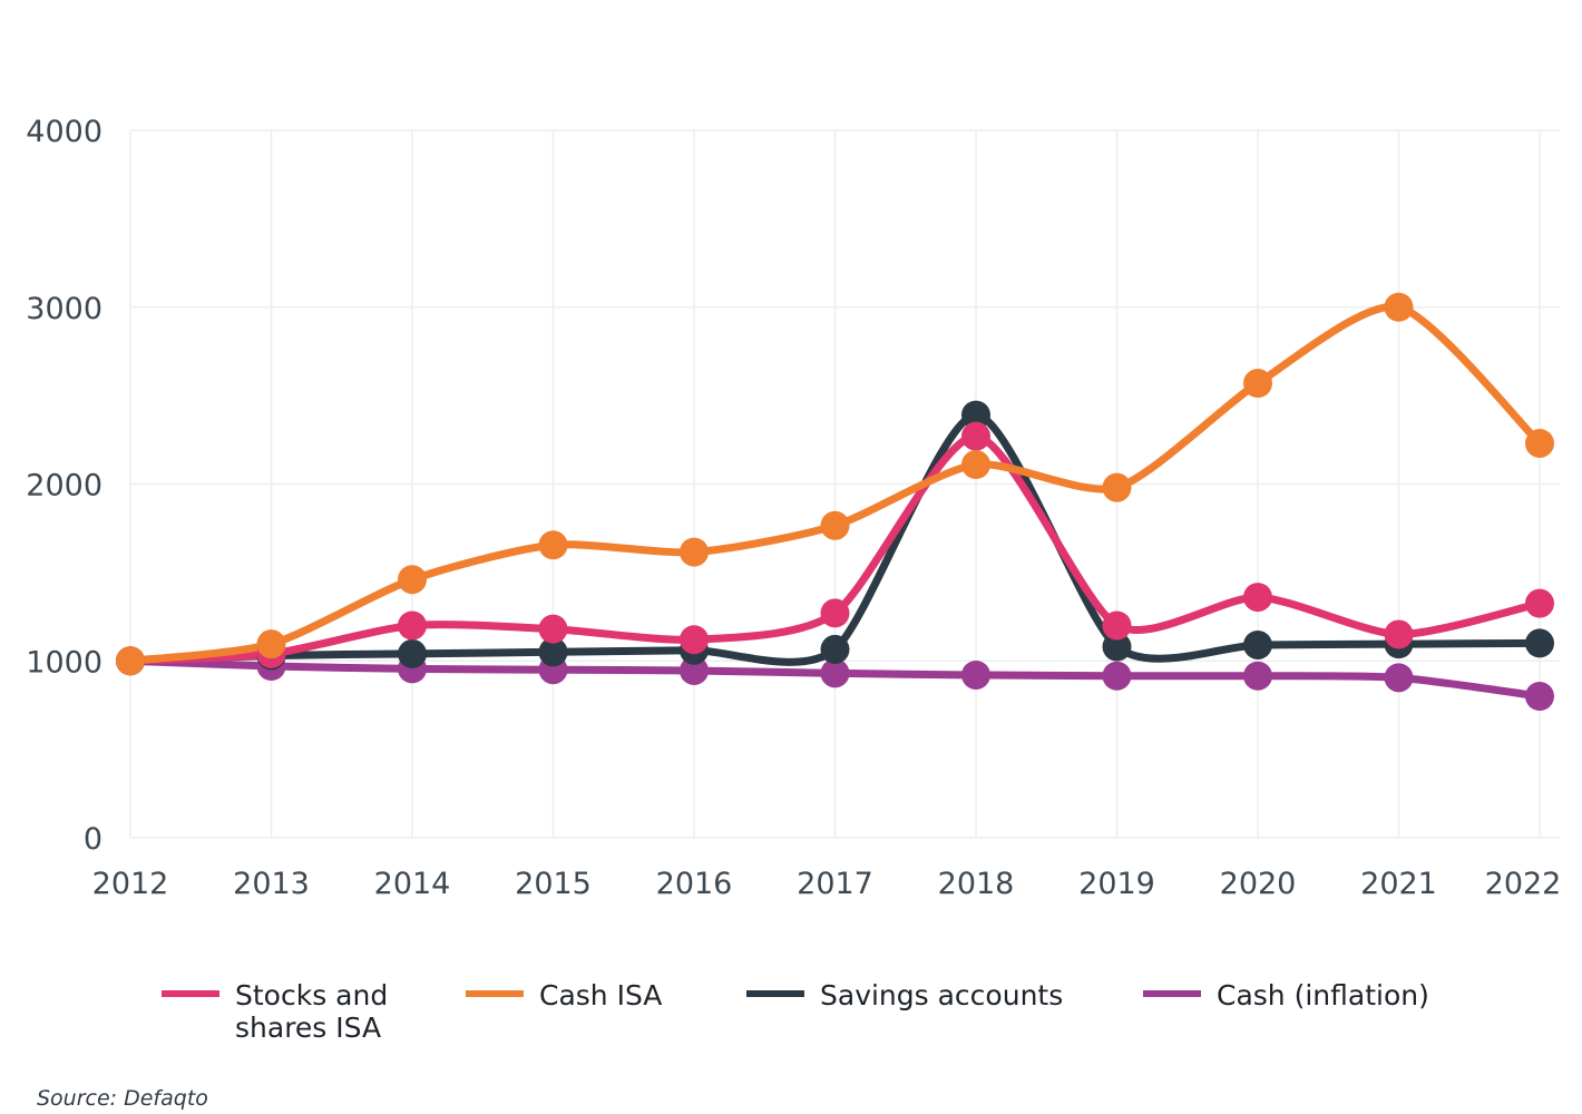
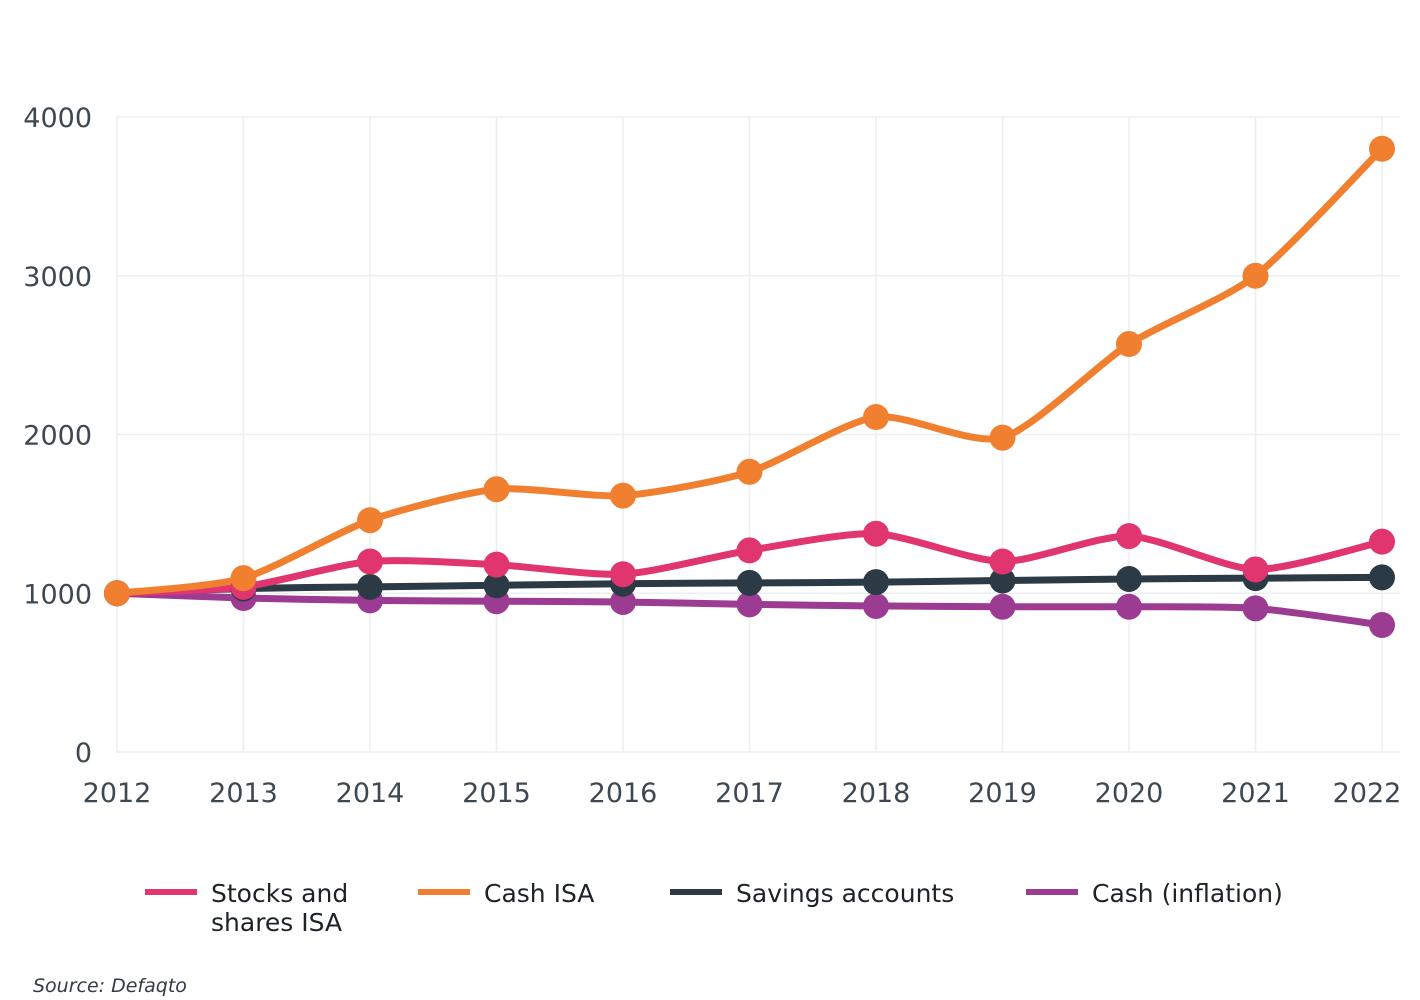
Stocks and shares ISA/2018: 2270 -> 1380
Savings accounts/2018: 2390 -> 1070
Cash ISA/2022: 2230 -> 3800
